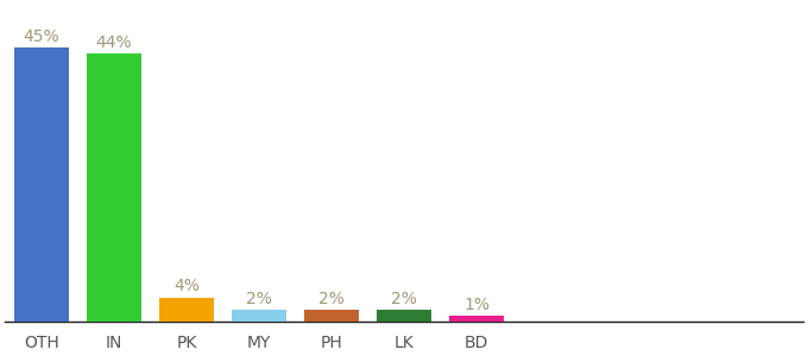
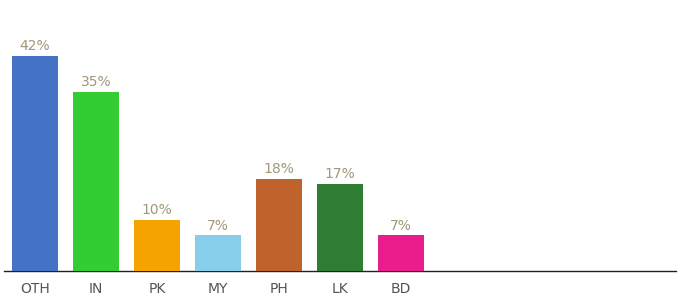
OTH: 45% -> 42%
IN: 44% -> 35%
PK: 4% -> 10%
MY: 2% -> 7%
PH: 2% -> 18%
LK: 2% -> 17%
BD: 1% -> 7%
